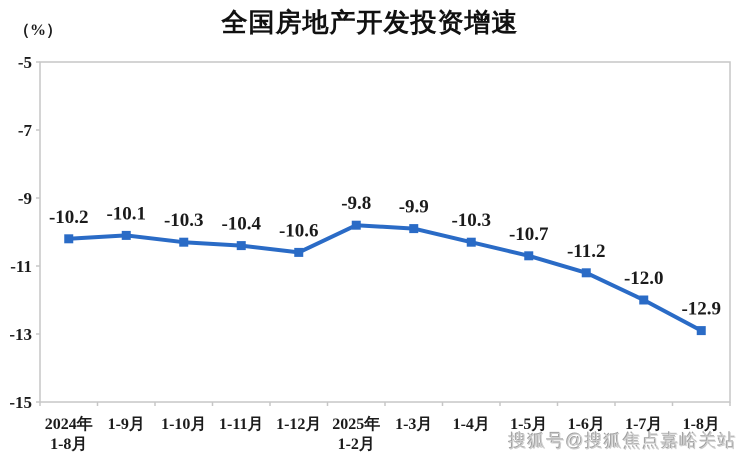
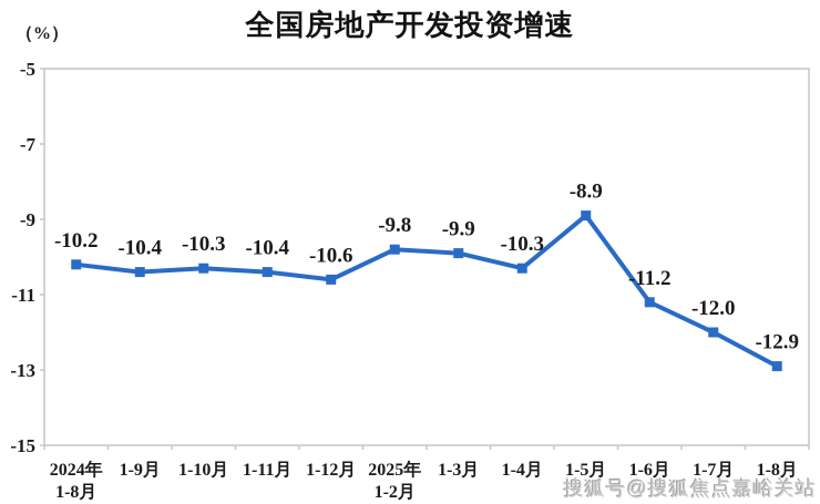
1-9月: -10.1 -> -10.4
1-5月: -10.7 -> -8.9
